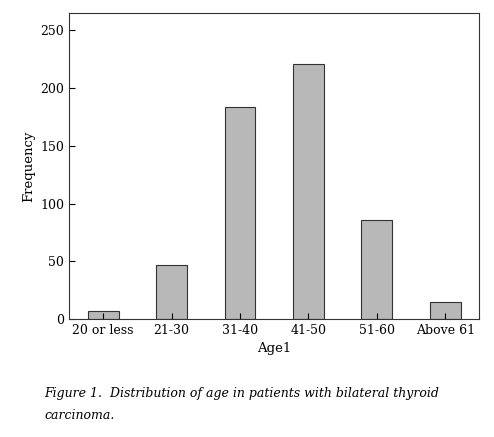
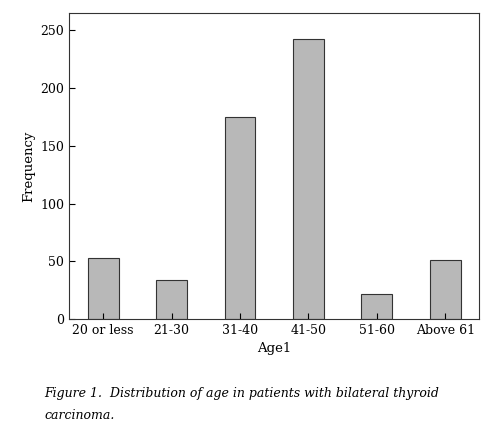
20 or less: 7 -> 53
21-30: 47 -> 34
31-40: 184 -> 175
41-50: 221 -> 243
51-60: 86 -> 22
Above 61: 15 -> 51
